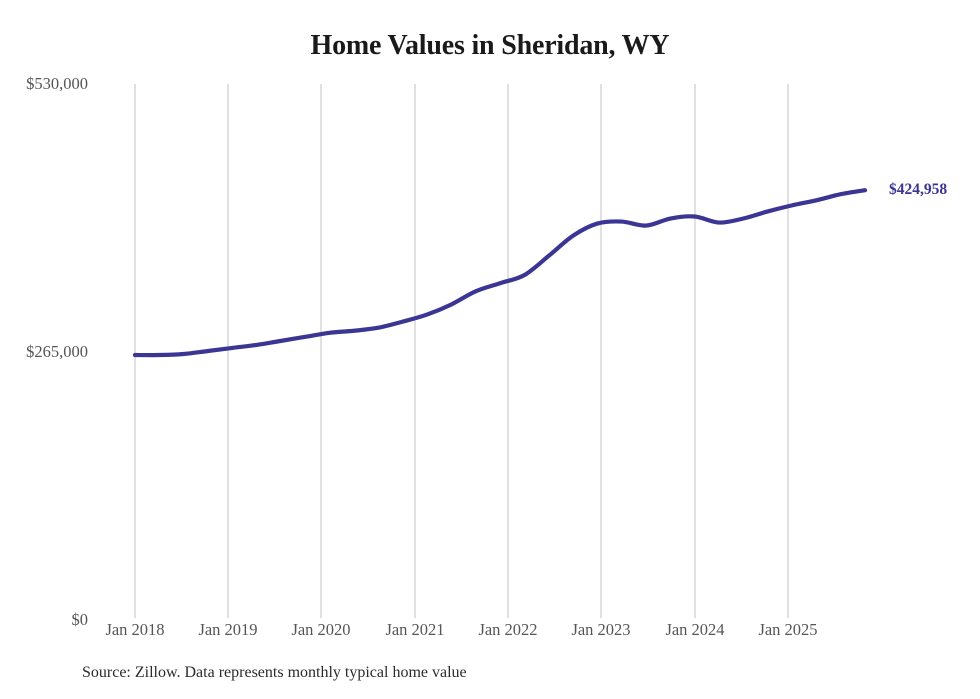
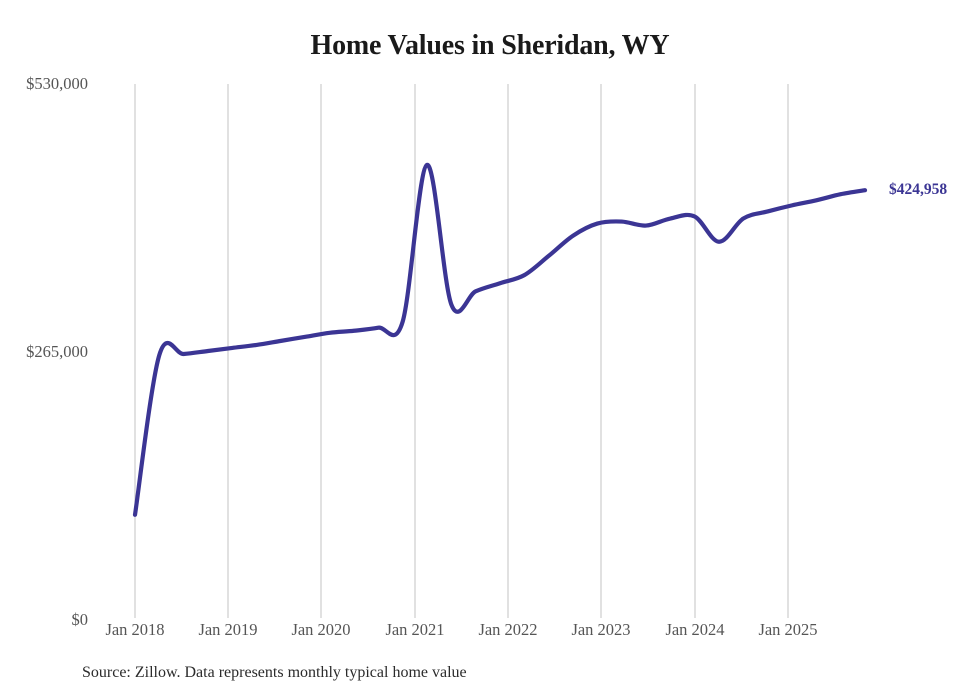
Jan 2018: $262000 -> $104000
Jan 2021: $302000 -> $450000
Jan 2024: $393000 -> $374000
